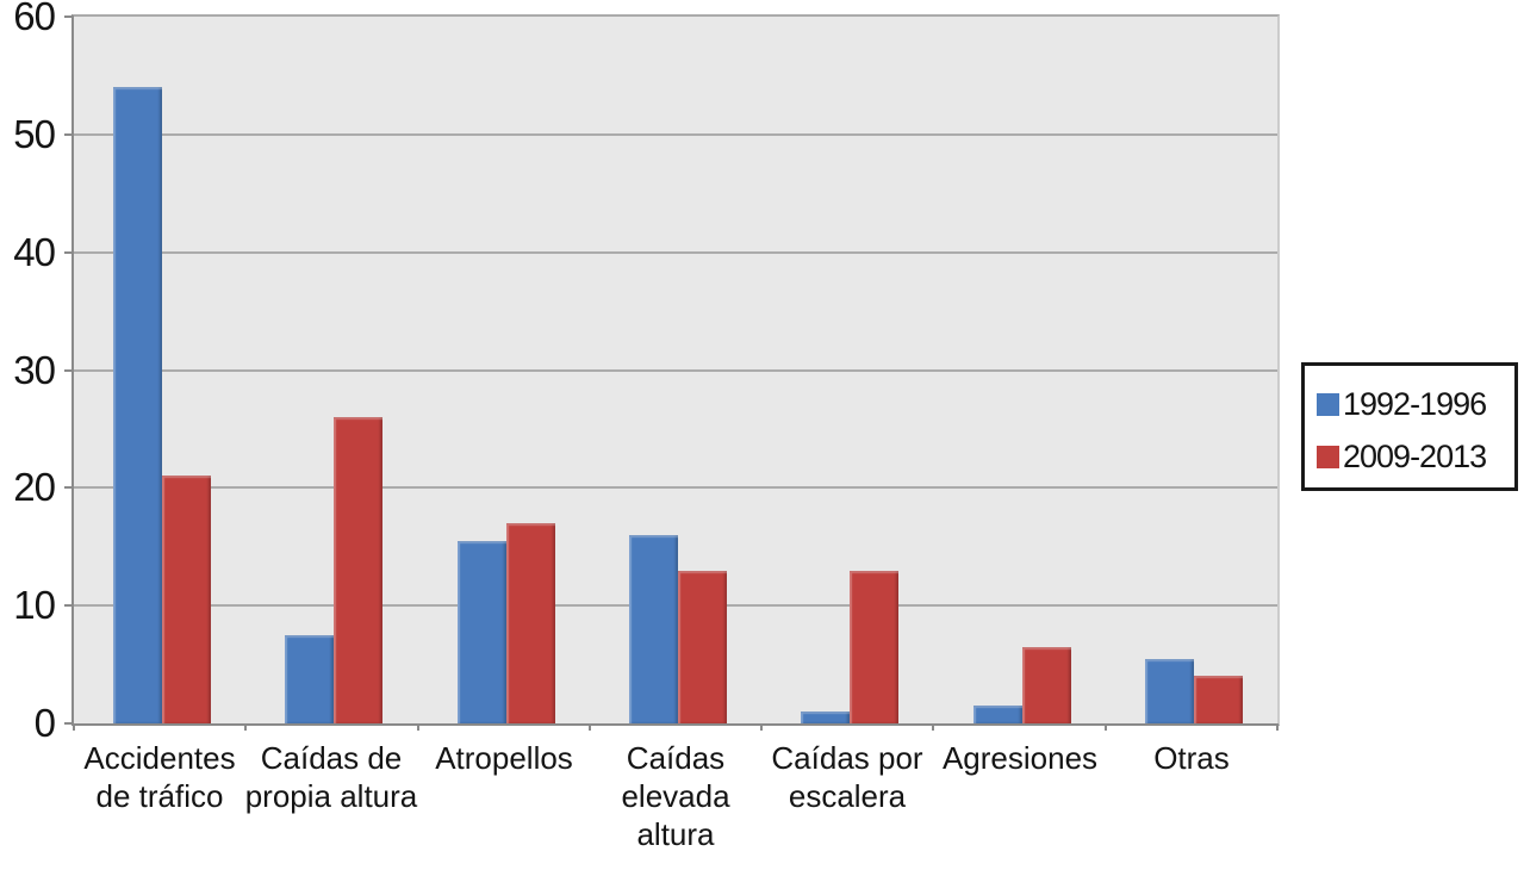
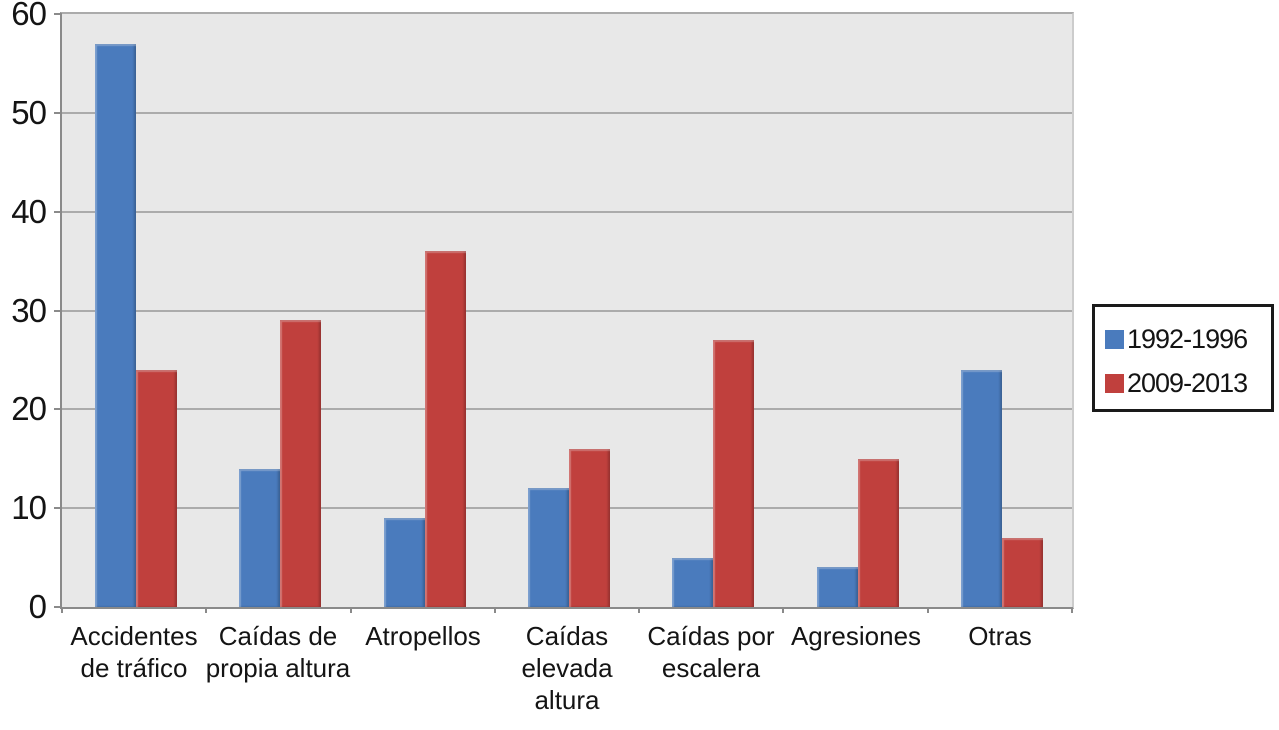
1992-1996/Accidentes de tráfico: 54 -> 57
2009-2013/Accidentes de tráfico: 21 -> 24
1992-1996/Caídas de propia altura: 8 -> 14
2009-2013/Caídas de propia altura: 26 -> 29
1992-1996/Atropellos: 16 -> 9
2009-2013/Atropellos: 17 -> 36
1992-1996/Caídas elevada altura: 16 -> 12
2009-2013/Caídas elevada altura: 13 -> 16
1992-1996/Caídas por escalera: 1 -> 5
2009-2013/Caídas por escalera: 13 -> 27
1992-1996/Agresiones: 2 -> 4
2009-2013/Agresiones: 6 -> 15
1992-1996/Otras: 6 -> 24
2009-2013/Otras: 4 -> 7
